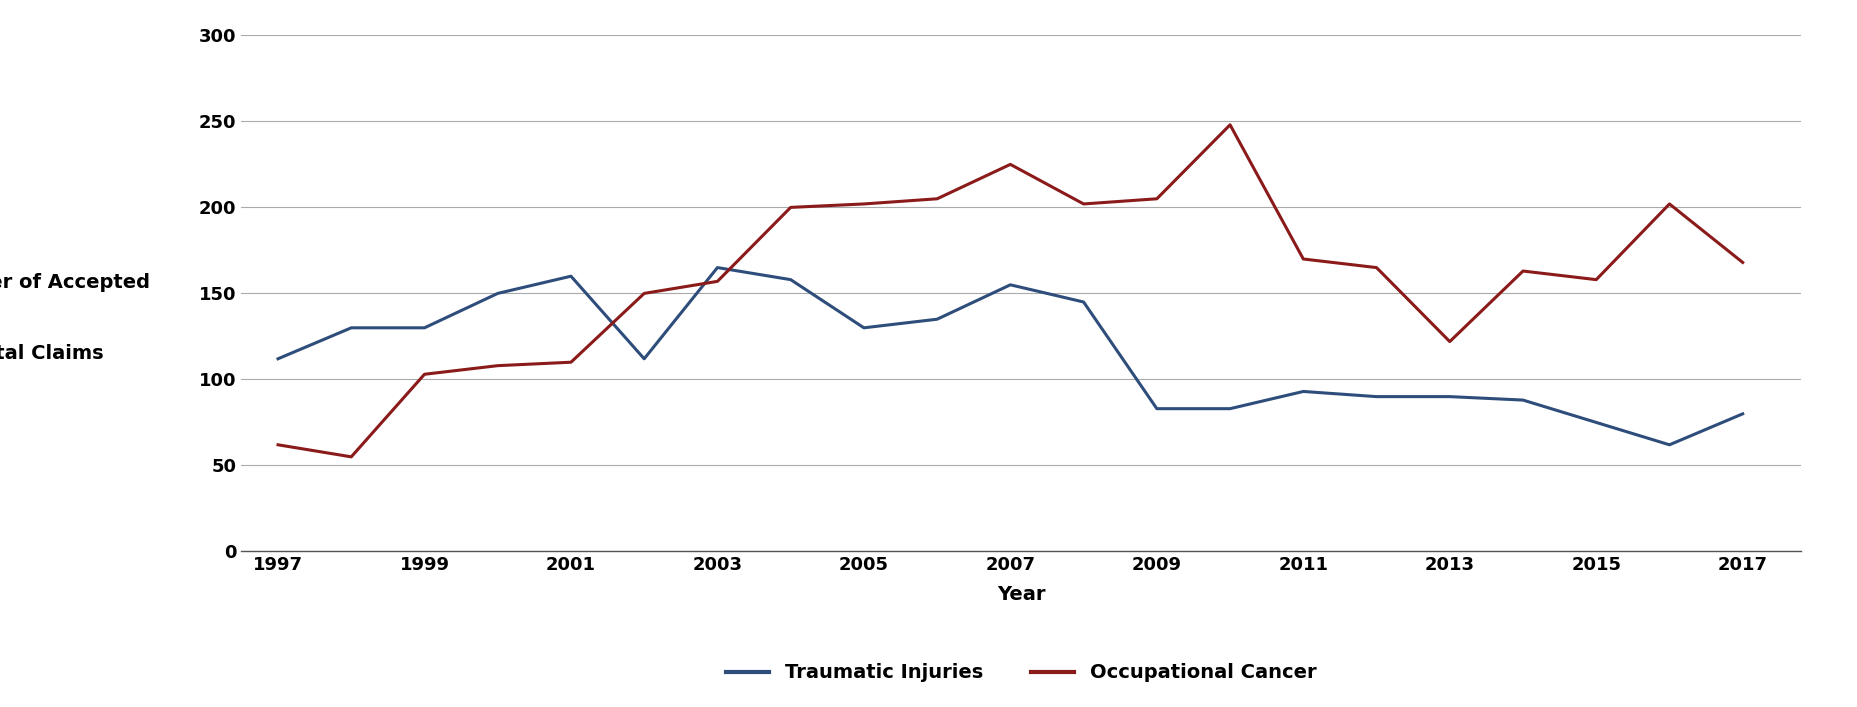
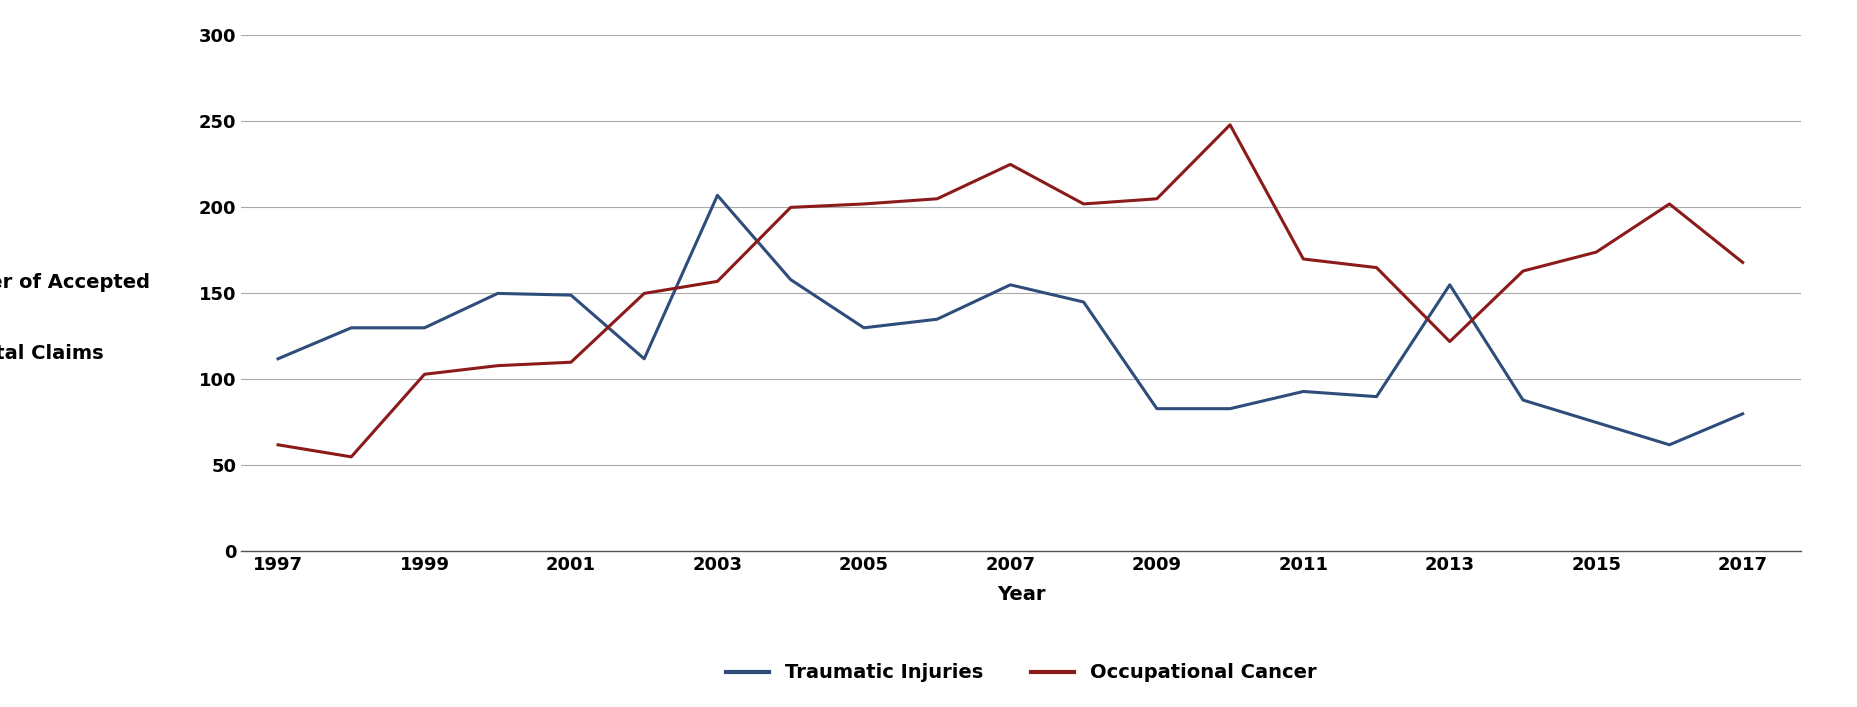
Traumatic Injuries/2001: 160 -> 149
Traumatic Injuries/2003: 165 -> 207
Traumatic Injuries/2013: 90 -> 155
Occupational Cancer/2015: 158 -> 174
